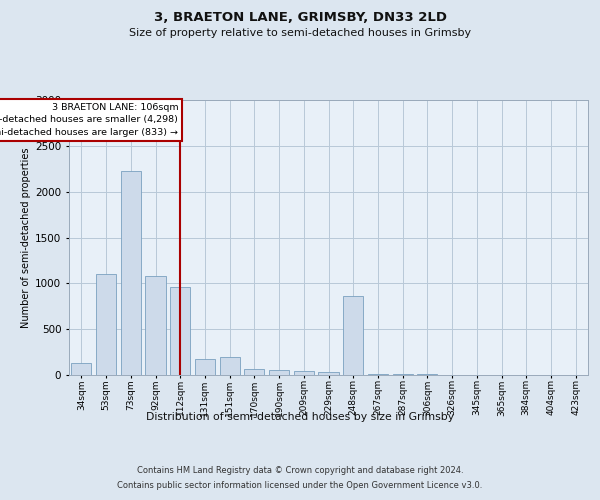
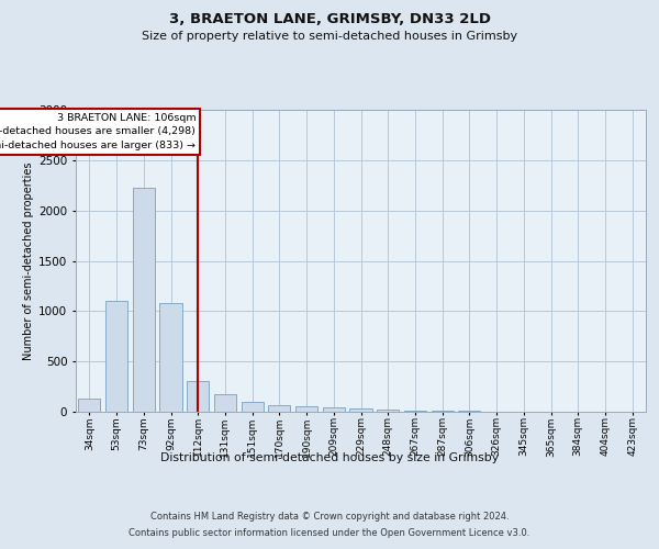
112sqm: 960 -> 310
151sqm: 200 -> 100
248sqm: 860 -> 20
